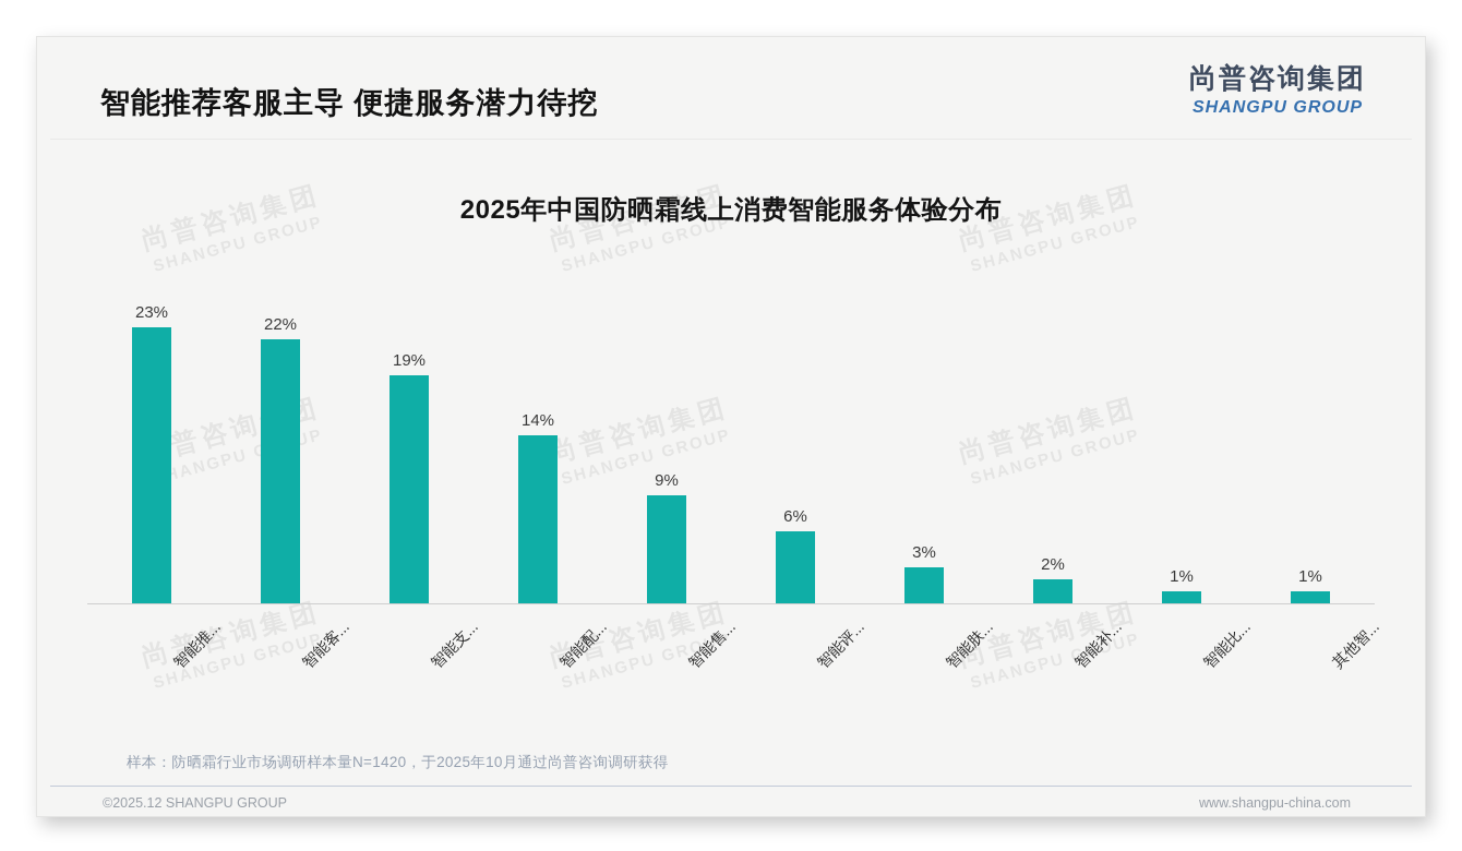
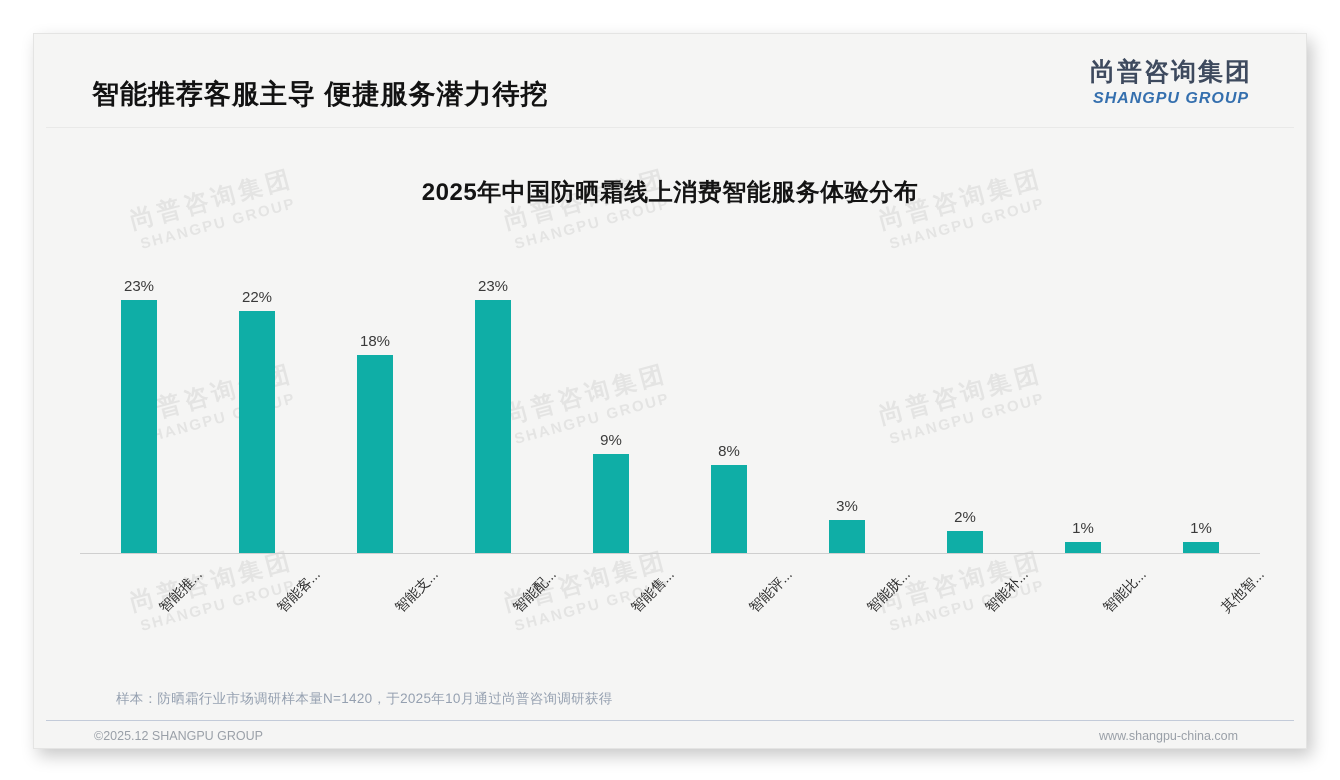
智能支...: 19% -> 18%
智能配...: 14% -> 23%
智能评...: 6% -> 8%
